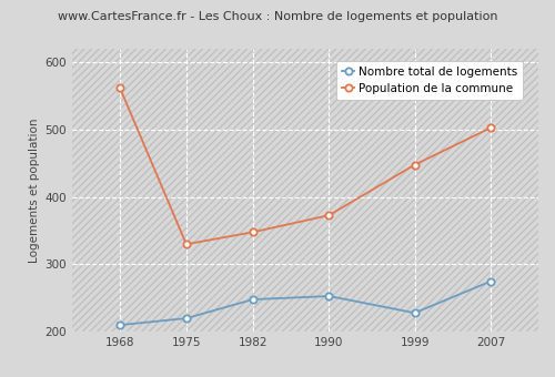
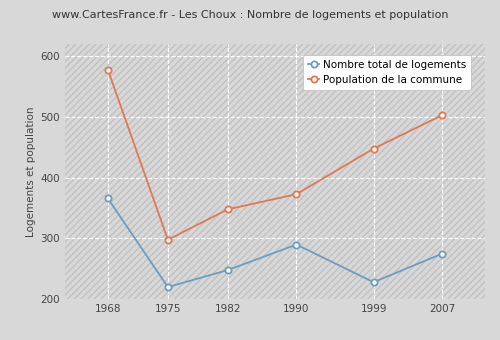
Nombre total de logements/1968: 210 -> 366
Population de la commune/1968: 563 -> 578
Population de la commune/1975: 330 -> 298
Nombre total de logements/1990: 253 -> 290
